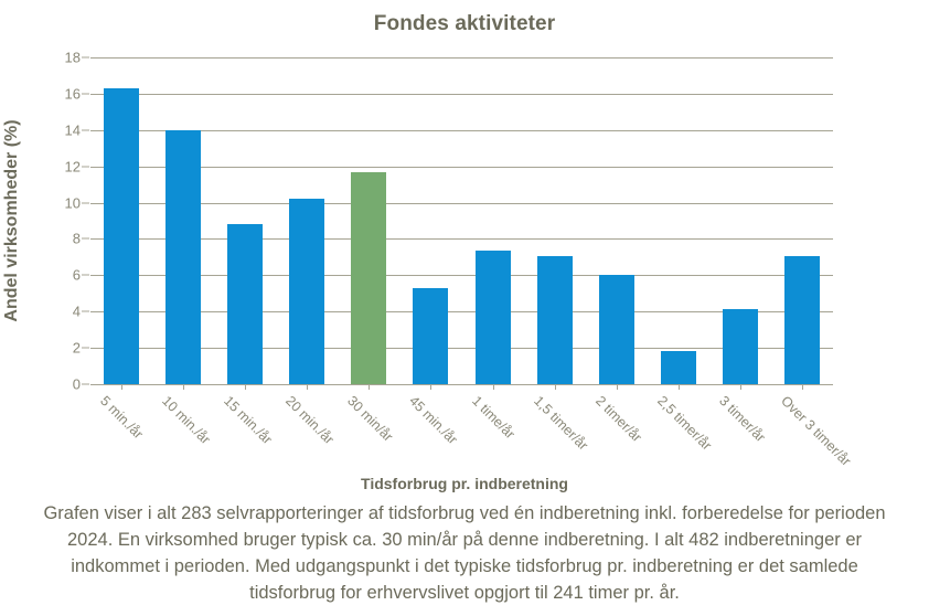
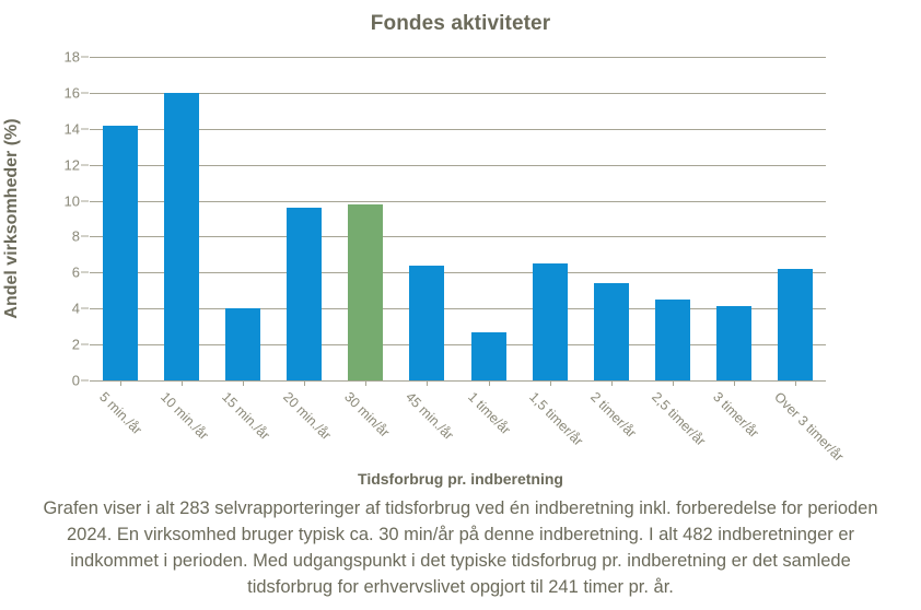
5 min./år: 16.3 -> 14.2
10 min./år: 14.0 -> 16.0
15 min./år: 8.8 -> 4.0
20 min./år: 10.2 -> 9.6
30 min/år: 11.7 -> 9.8
45 min./år: 5.3 -> 6.4
1 time/år: 7.3 -> 2.7
1,5 timer/år: 7.0 -> 6.5
2 timer/år: 6.0 -> 5.4
2,5 timer/år: 1.8 -> 4.5
Over 3 timer/år: 7.0 -> 6.2
